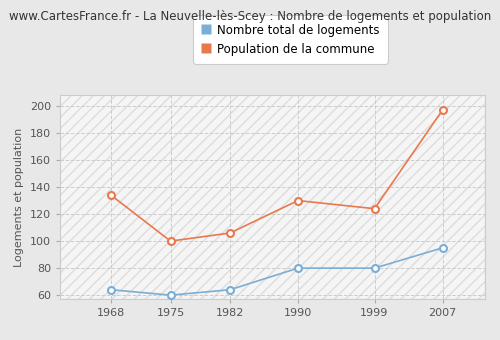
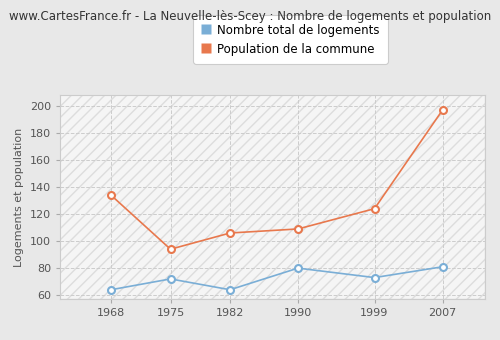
Nombre total de logements/1975: 60 -> 72
Population de la commune/1975: 100 -> 94
Population de la commune/1990: 130 -> 109
Nombre total de logements/1999: 80 -> 73
Nombre total de logements/2007: 95 -> 81
